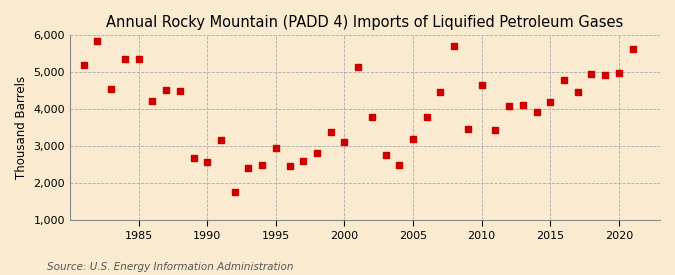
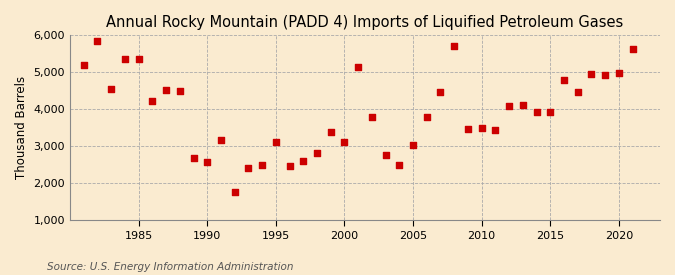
1995: 2,950 -> 3,130
2005: 3,200 -> 3,040
2010: 4,650 -> 3,490
2015: 4,200 -> 3,930
